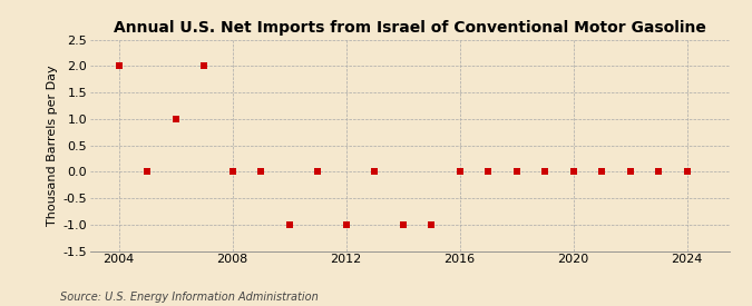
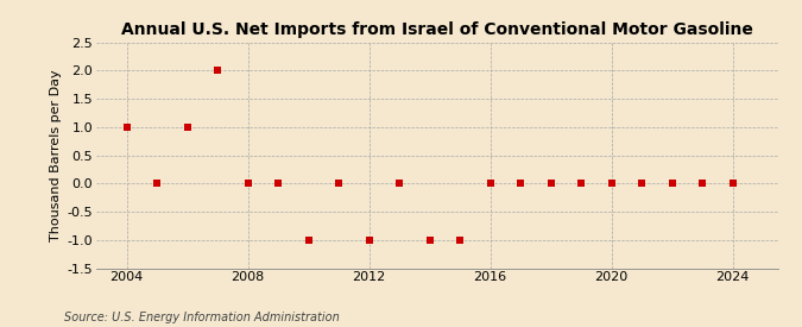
2004: 2 -> 1
